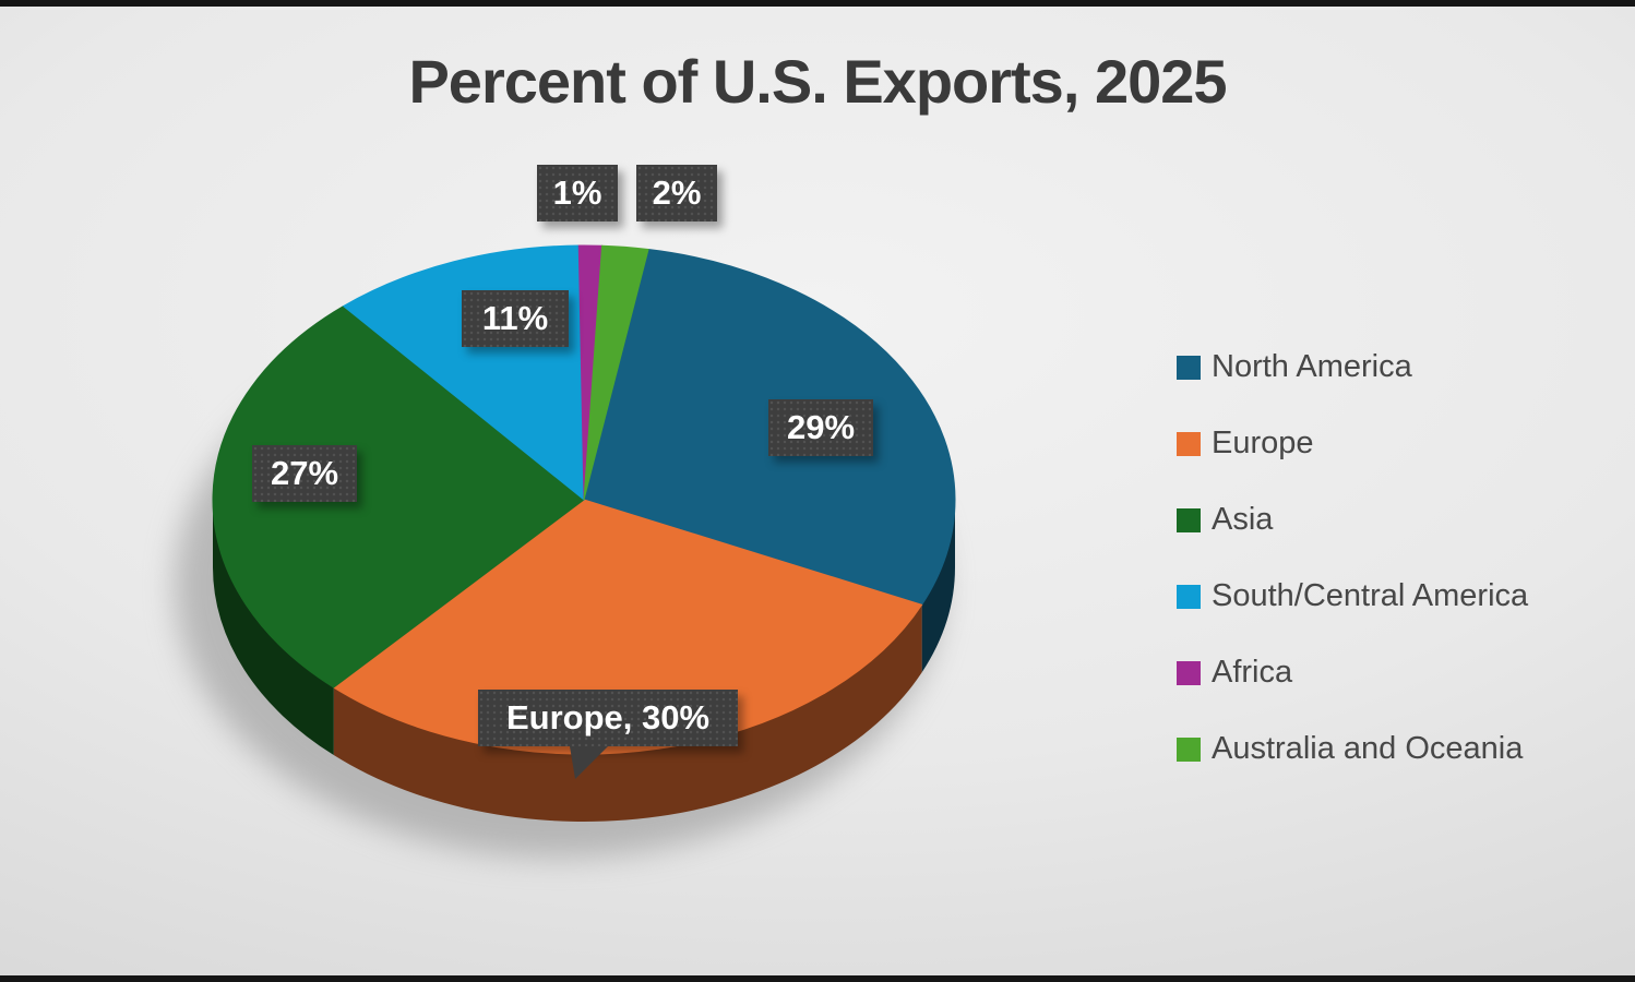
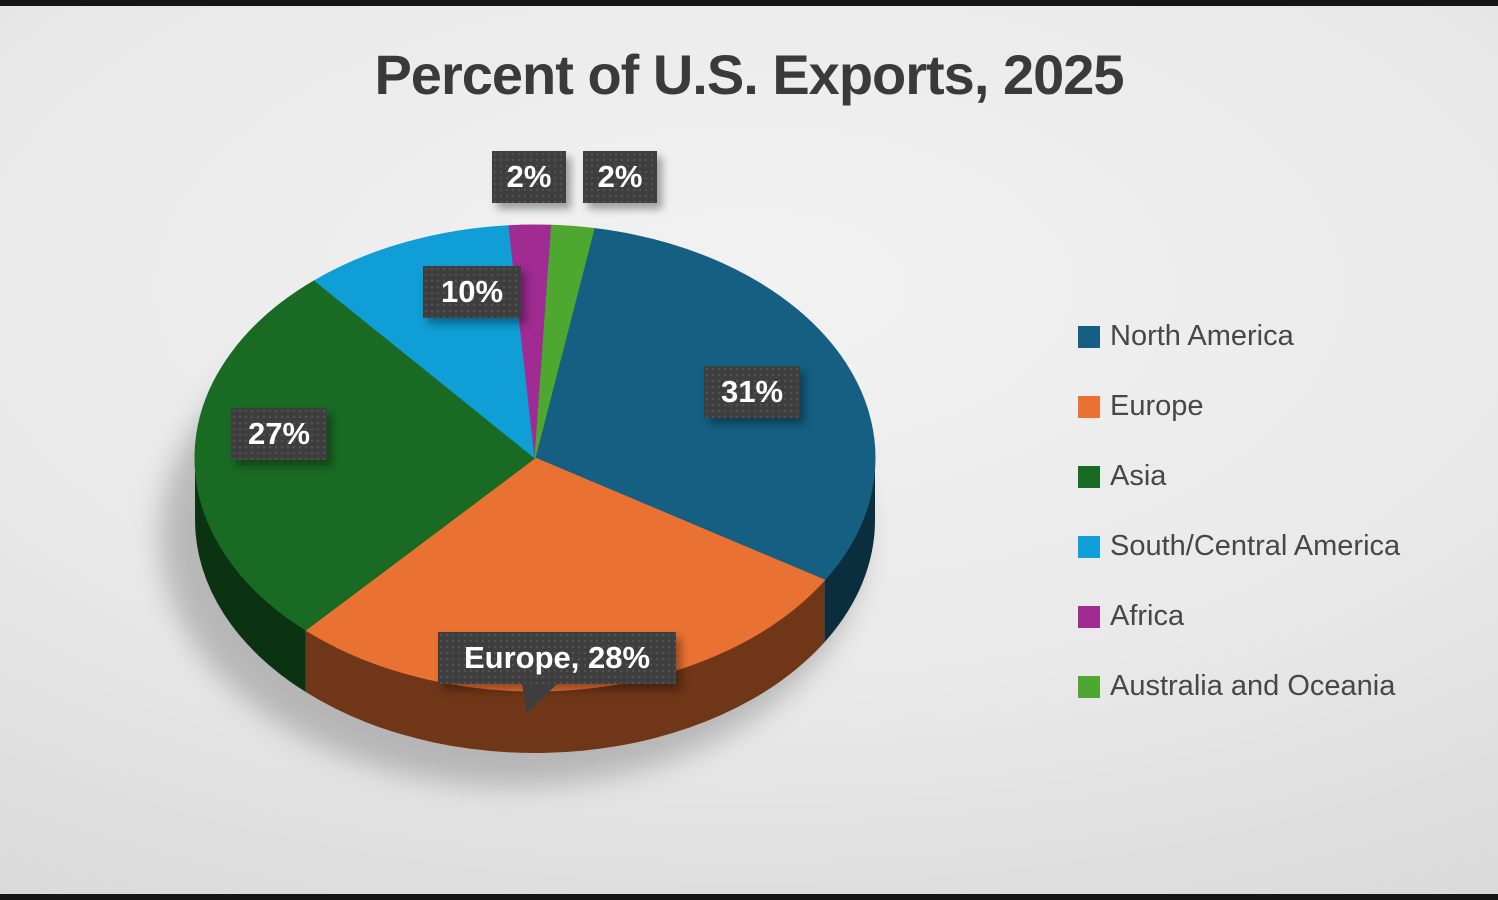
North America: 29% -> 31%
Europe: 30% -> 28%
South/Central America: 11% -> 10%
Africa: 1% -> 2%
